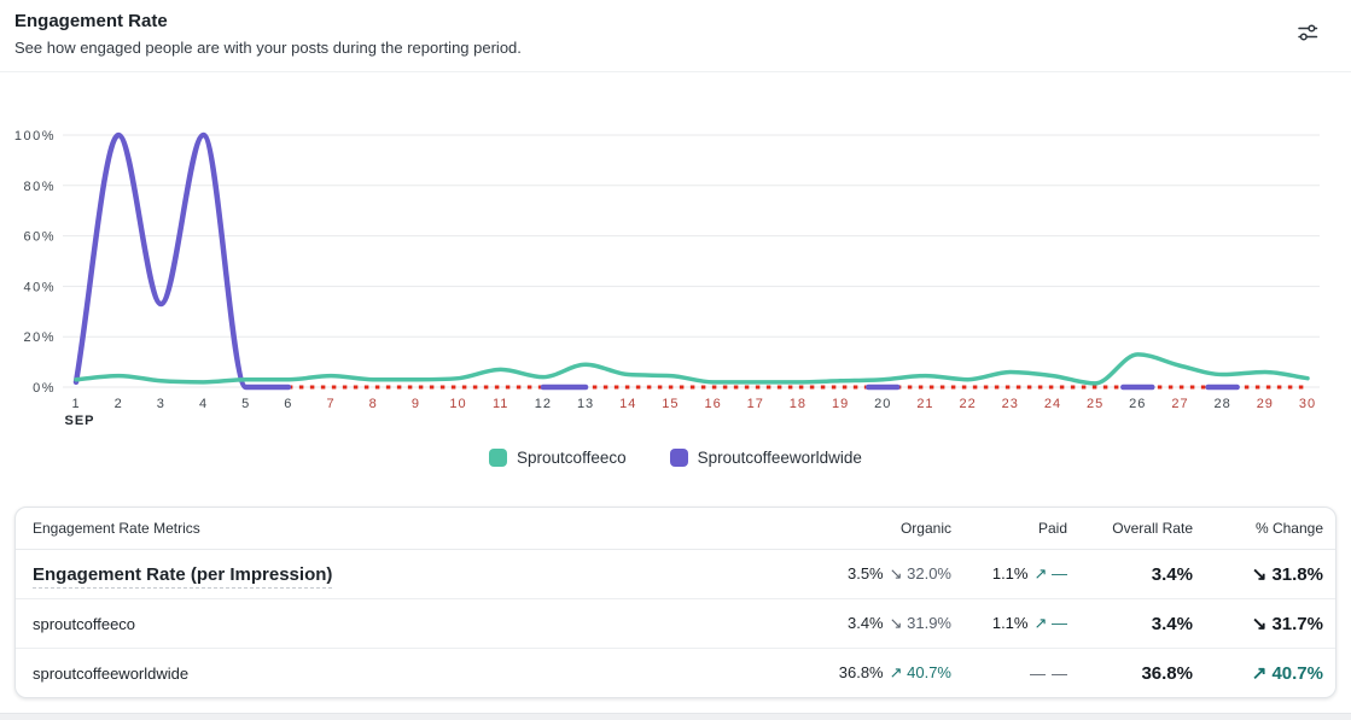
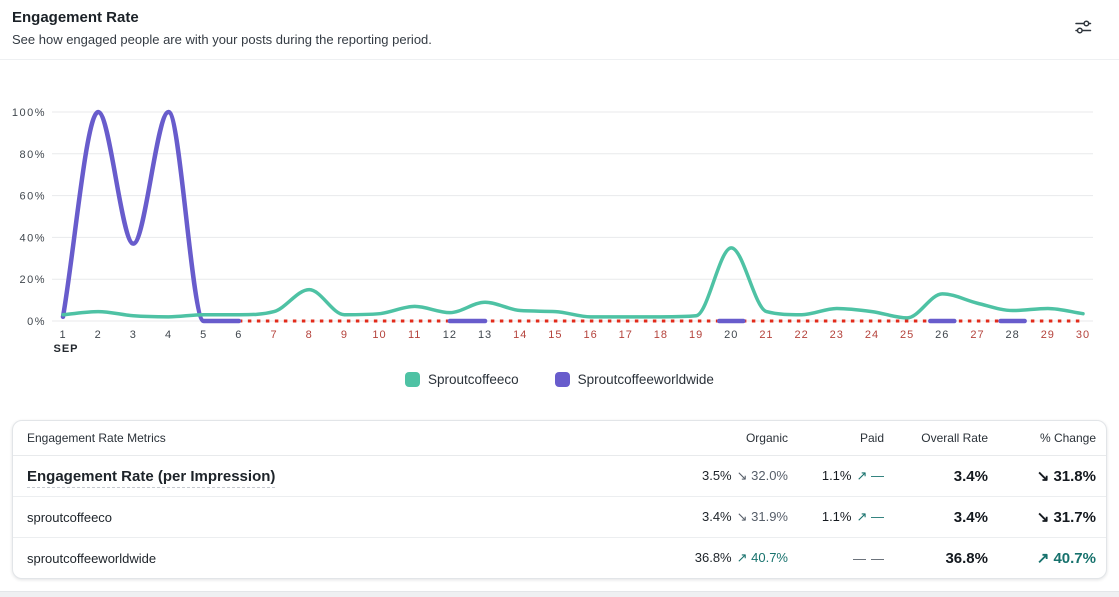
Sproutcoffeeworldwide/3: 33% -> 37%
Sproutcoffeeco/8: 3% -> 15%
Sproutcoffeeco/20: 3% -> 35%
